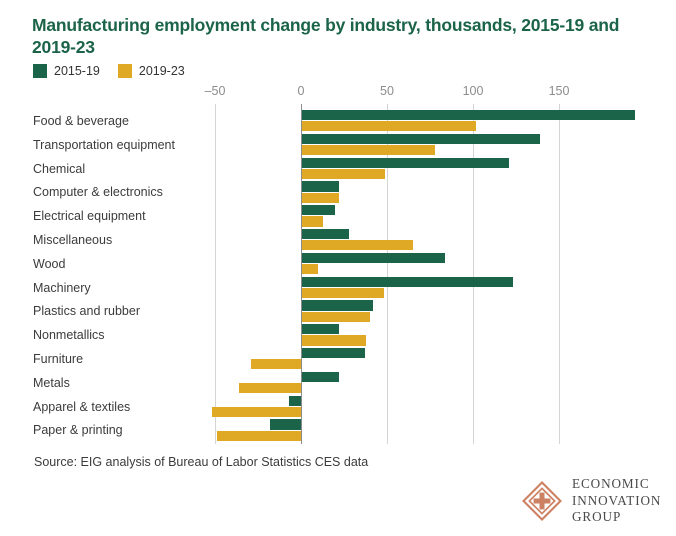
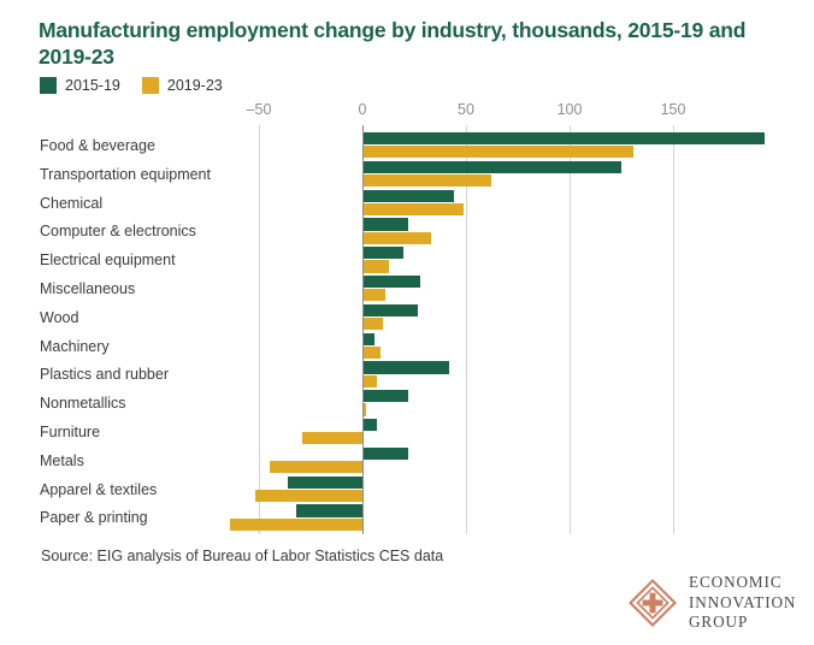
2019-23/Food & beverage: 102 -> 131
2015-19/Transportation equipment: 139 -> 125
2019-23/Transportation equipment: 78 -> 62
2015-19/Chemical: 121 -> 44
2019-23/Computer & electronics: 22 -> 33
2019-23/Miscellaneous: 65 -> 11
2015-19/Wood: 84 -> 27
2015-19/Machinery: 123 -> 6
2019-23/Machinery: 48 -> 9
2019-23/Plastics and rubber: 40 -> 7
2019-23/Nonmetallics: 38 -> 2
2015-19/Furniture: 37 -> 7
2019-23/Metals: -36 -> -45
2015-19/Apparel & textiles: -7 -> -36
2015-19/Paper & printing: -18 -> -32
2019-23/Paper & printing: -49 -> -64
